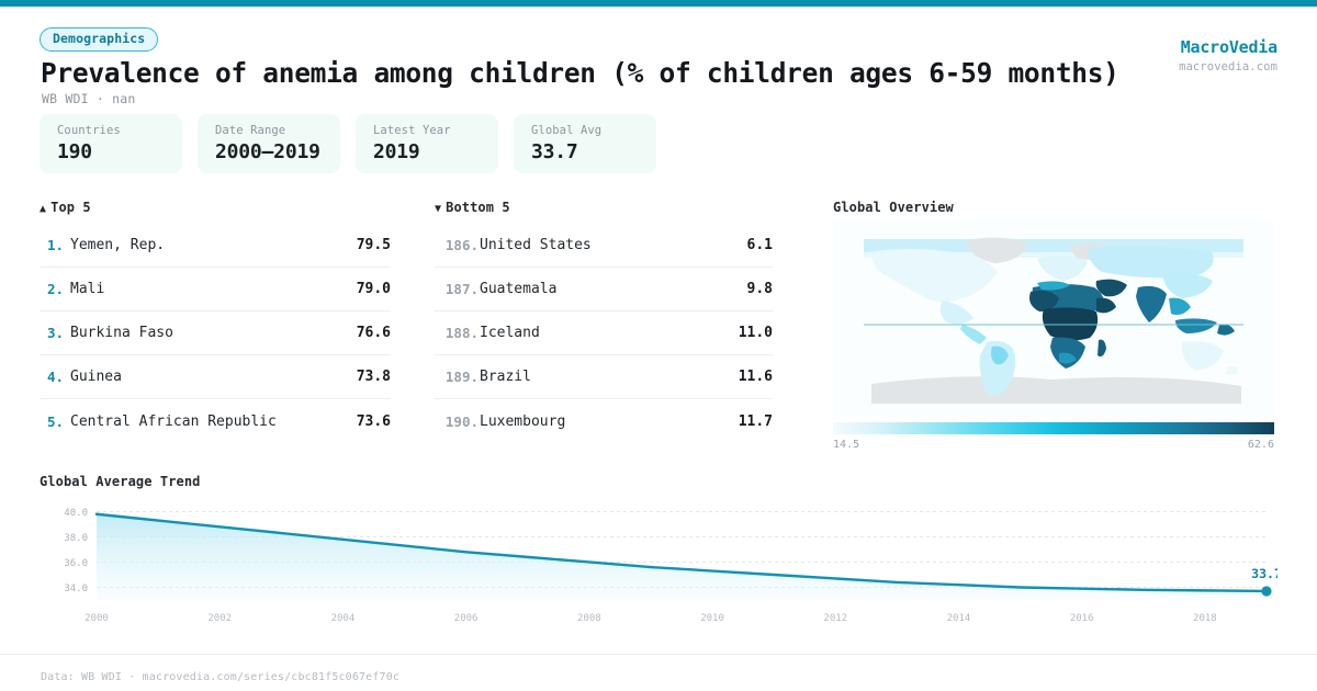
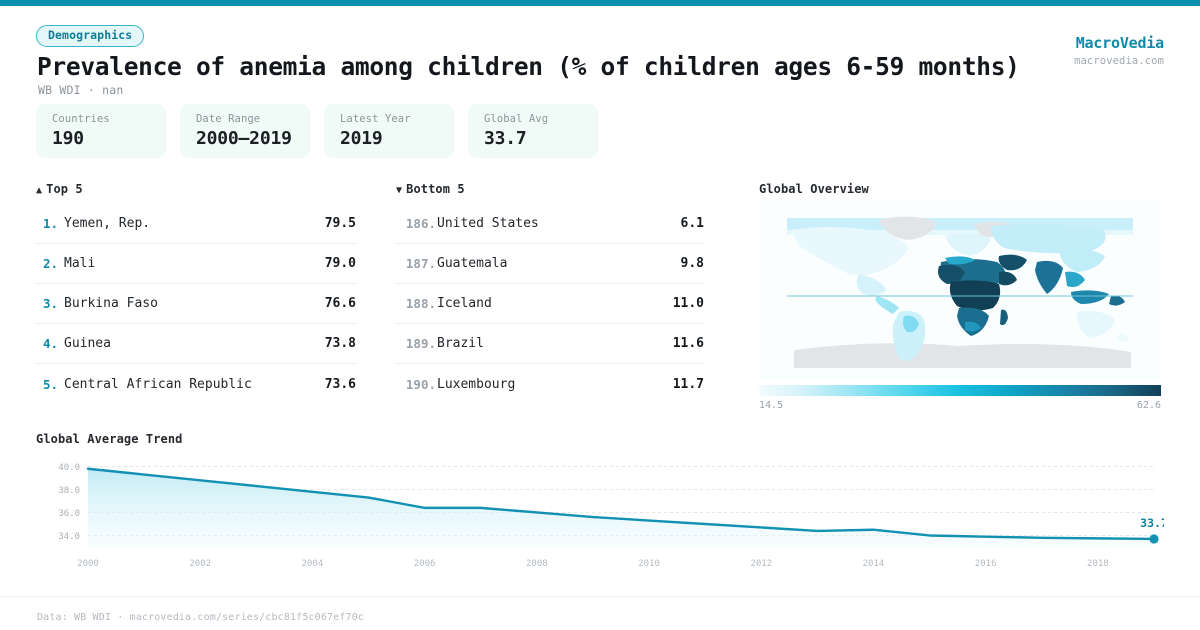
2006: 36.8 -> 36.4
2014: 34.2 -> 34.5
